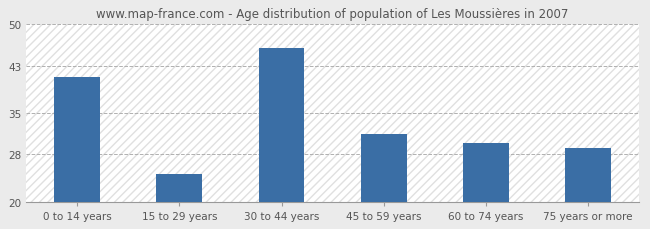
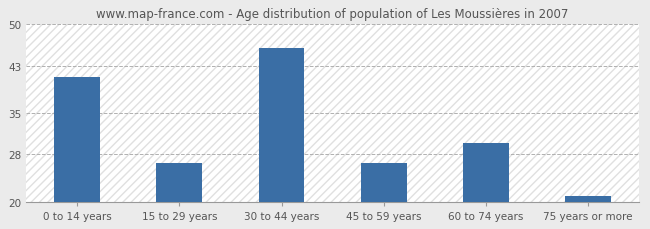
15 to 29 years: 24.6 -> 26.5
45 to 59 years: 31.4 -> 26.5
75 years or more: 29.0 -> 21.0
